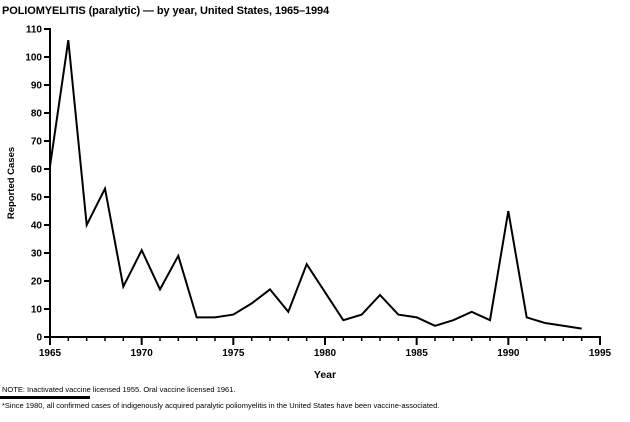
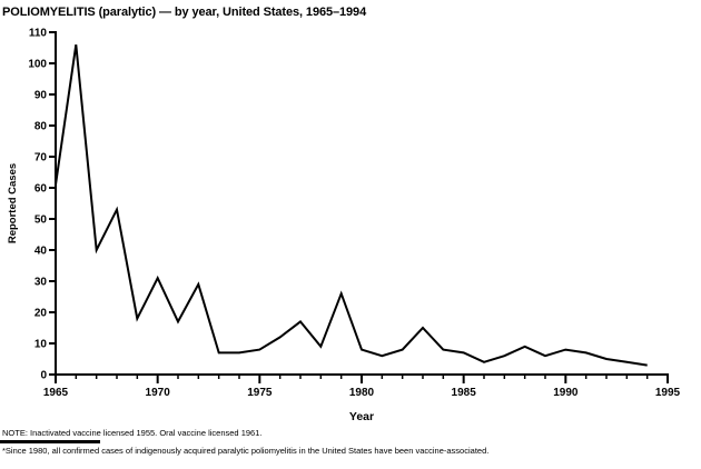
1980: 16 -> 8
1990: 45 -> 8
